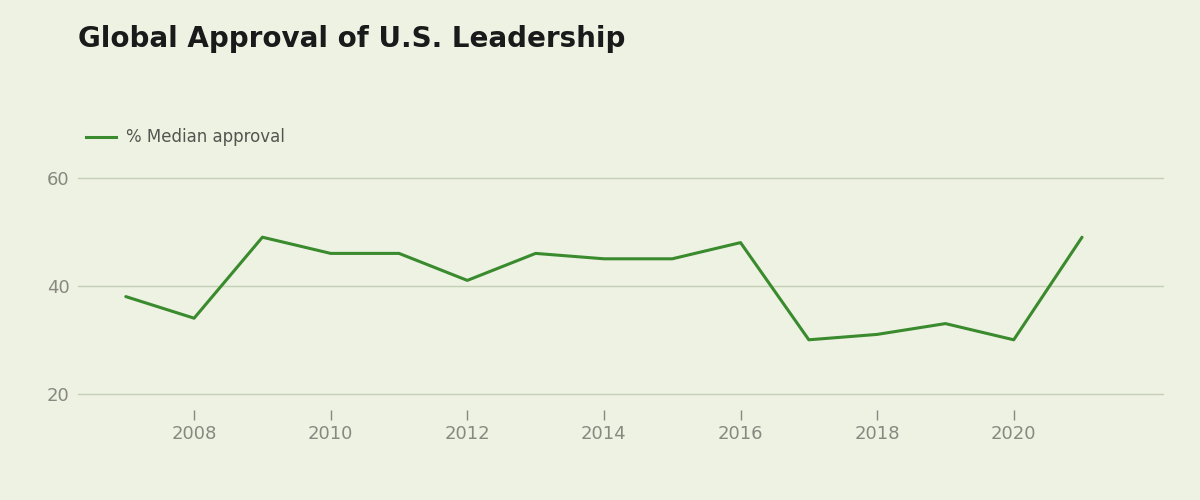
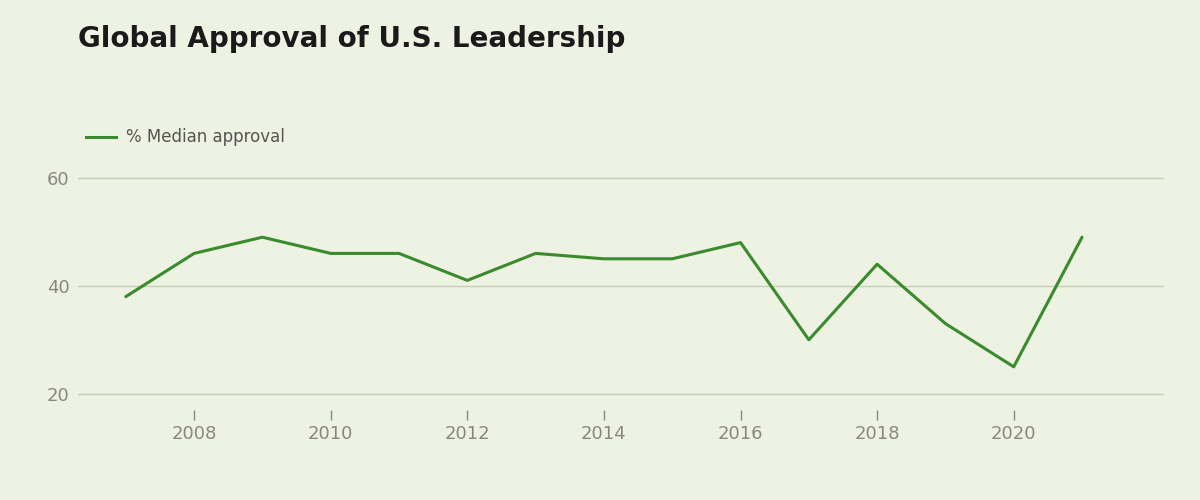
2008: 34 -> 46
2018: 31 -> 44
2020: 30 -> 25
